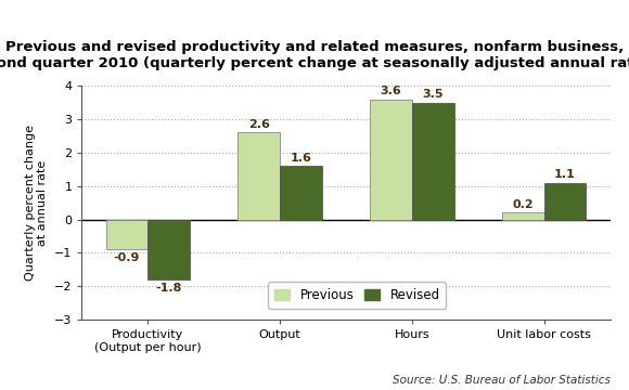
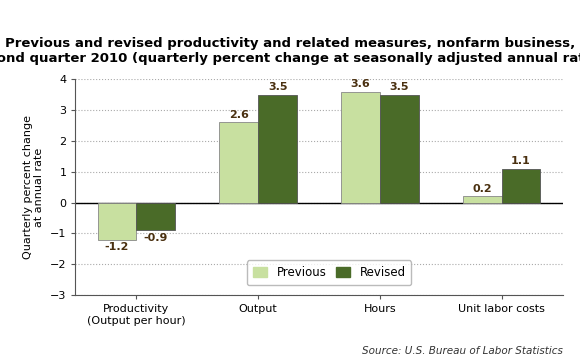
Previous/Productivity (Output per hour): -0.9 -> -1.2
Revised/Productivity (Output per hour): -1.8 -> -0.9
Revised/Output: 1.6 -> 3.5
